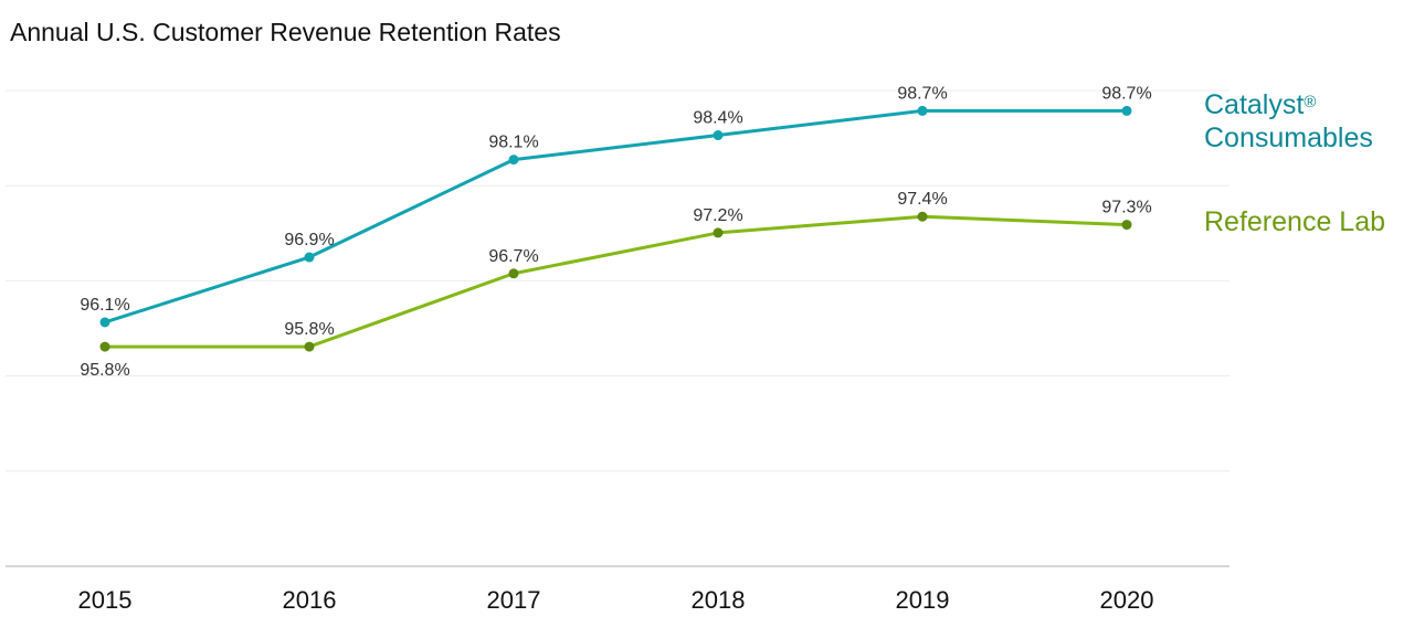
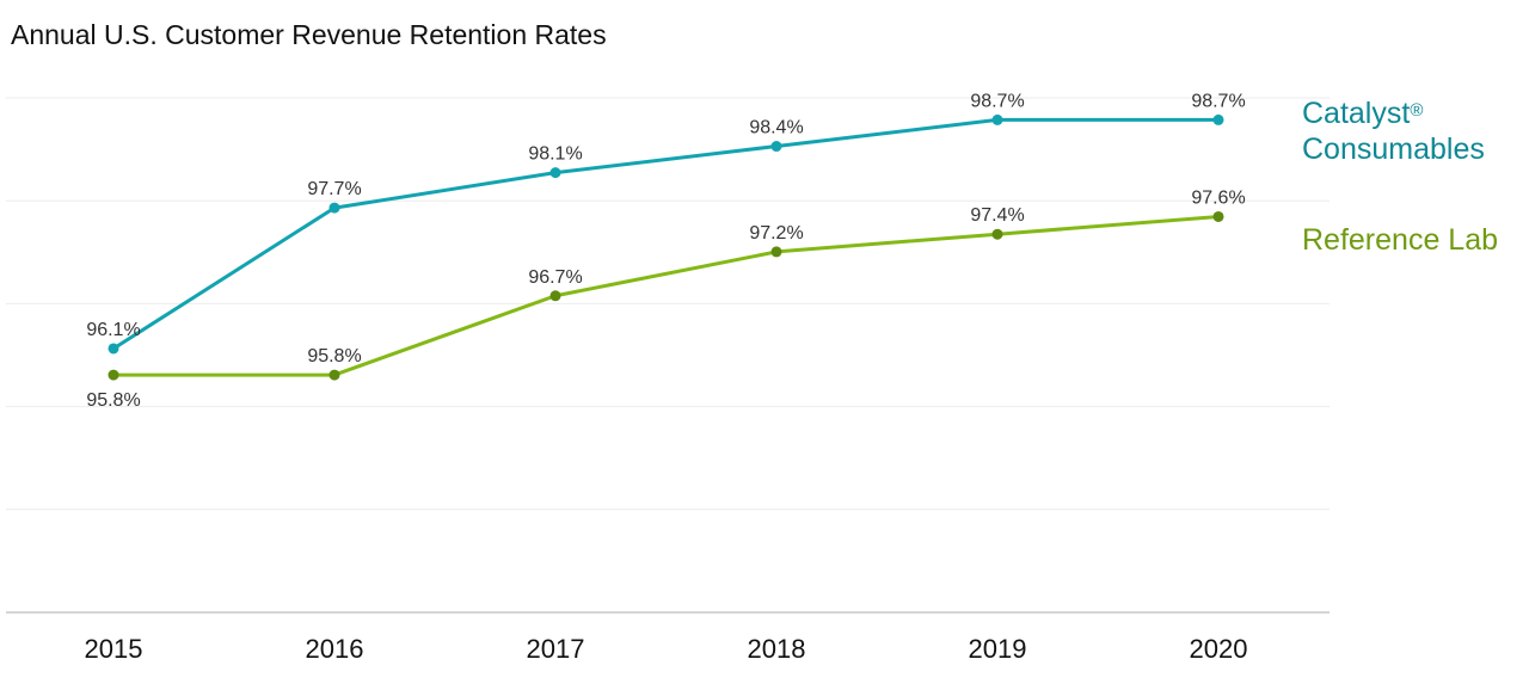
Catalyst® Consumables/2016: 96.9% -> 97.7%
Reference Lab/2020: 97.3% -> 97.6%
